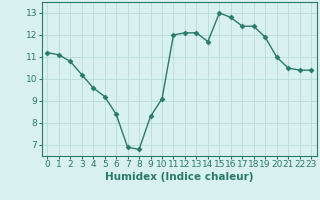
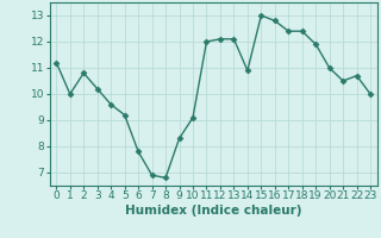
1: 11.1 -> 10.0
6: 8.4 -> 7.8
14: 11.7 -> 10.9
22: 10.4 -> 10.7
23: 10.4 -> 10.0
